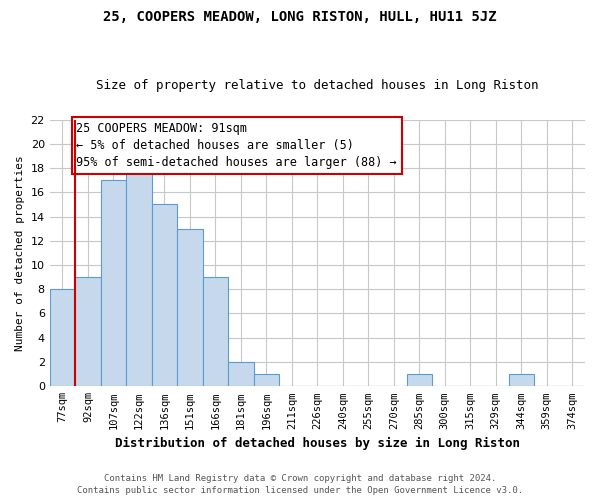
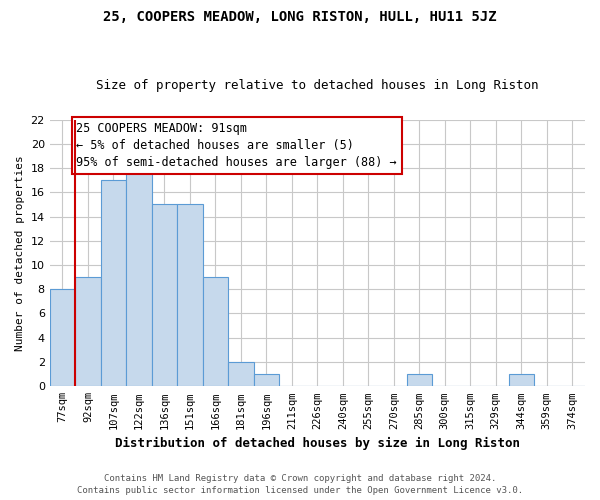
151sqm: 13 -> 15
